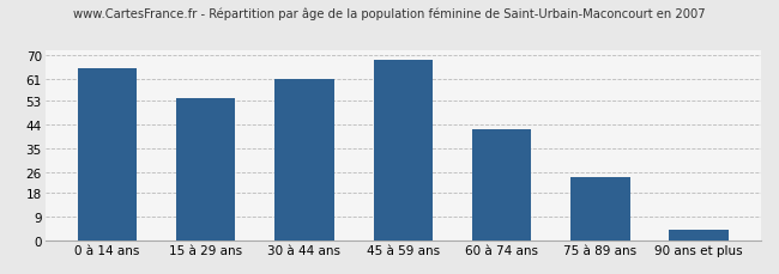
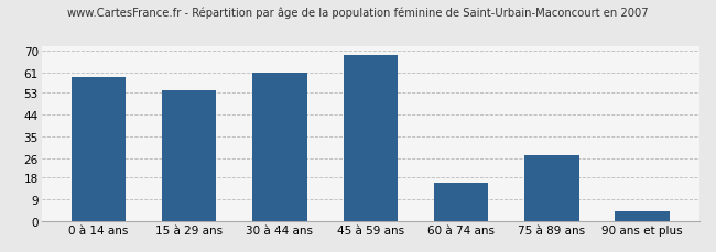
0 à 14 ans: 65 -> 59
60 à 74 ans: 42 -> 16
75 à 89 ans: 24 -> 27
